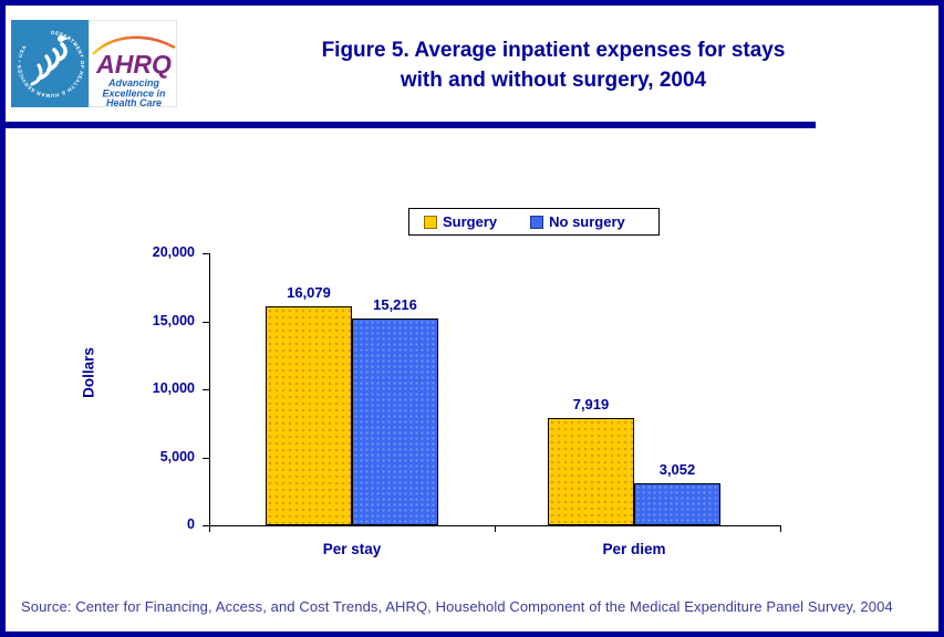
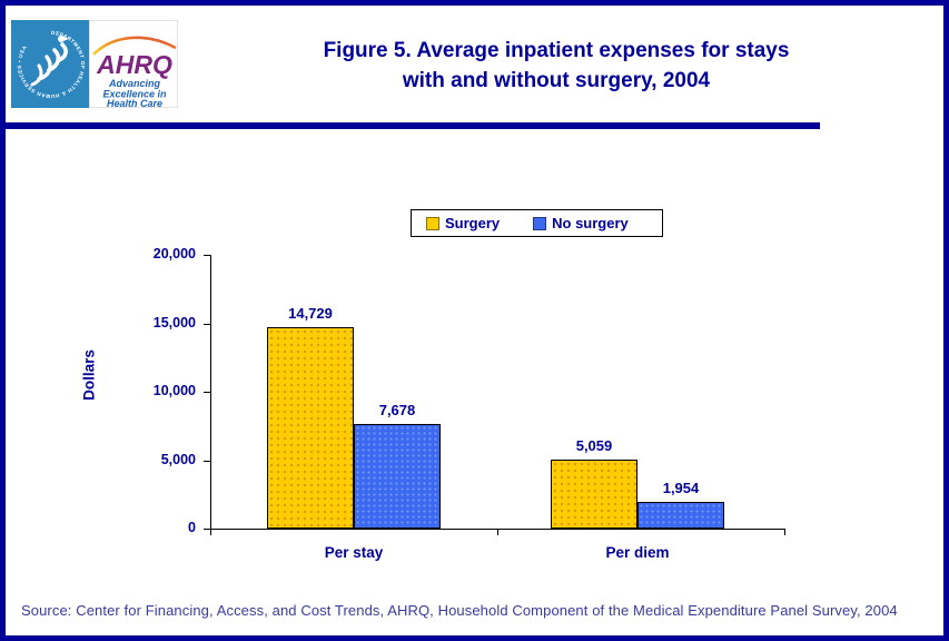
Surgery/Per stay: 16,079 -> 14,729
No surgery/Per stay: 15,216 -> 7,678
Surgery/Per diem: 7,919 -> 5,059
No surgery/Per diem: 3,052 -> 1,954
